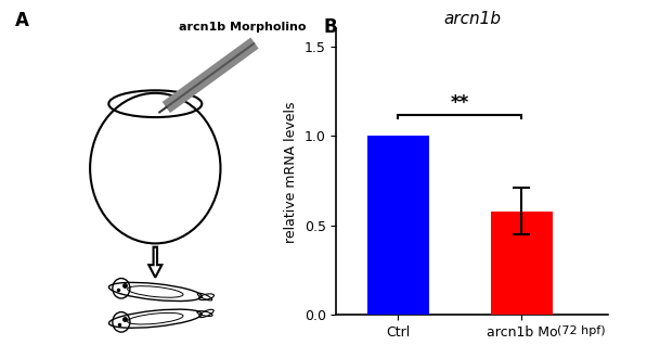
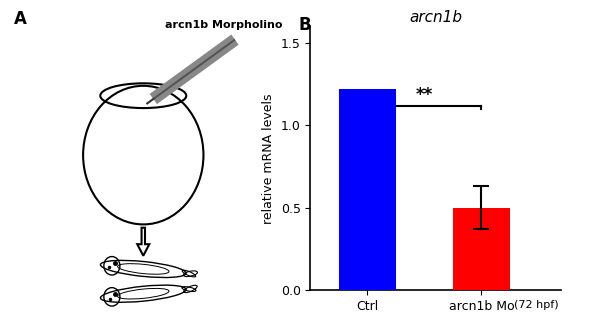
Ctrl: 1.00 -> 1.22
arcn1b Mo: 0.58 -> 0.50
